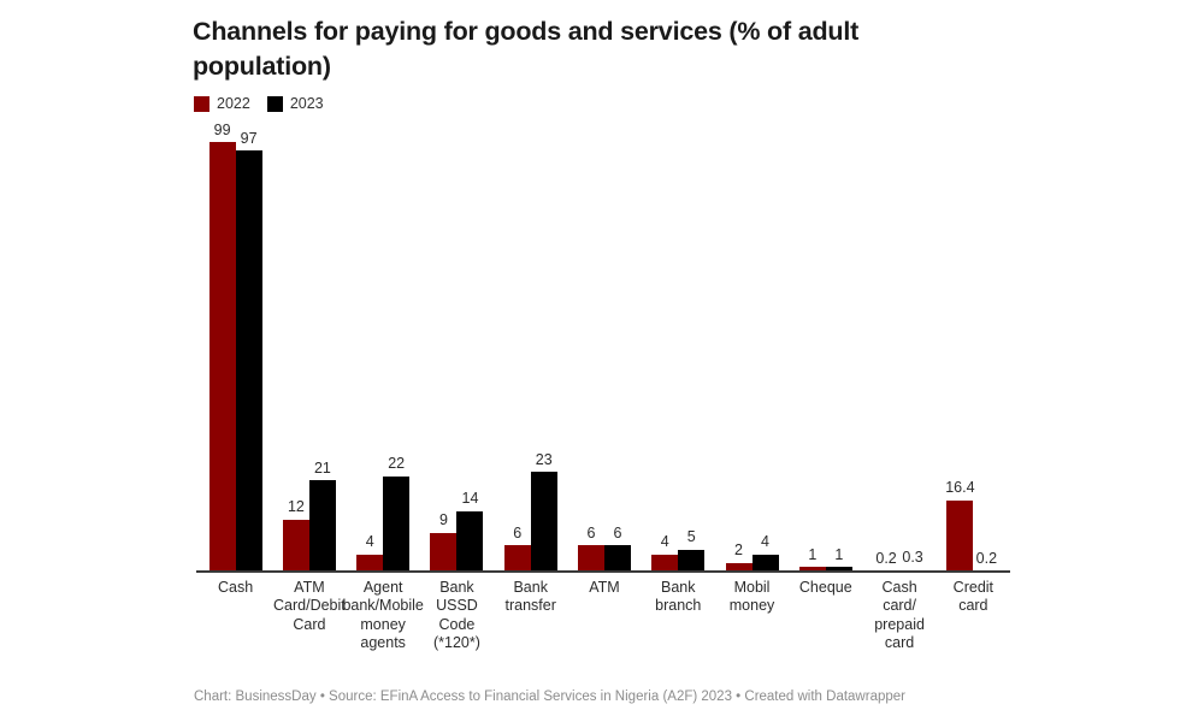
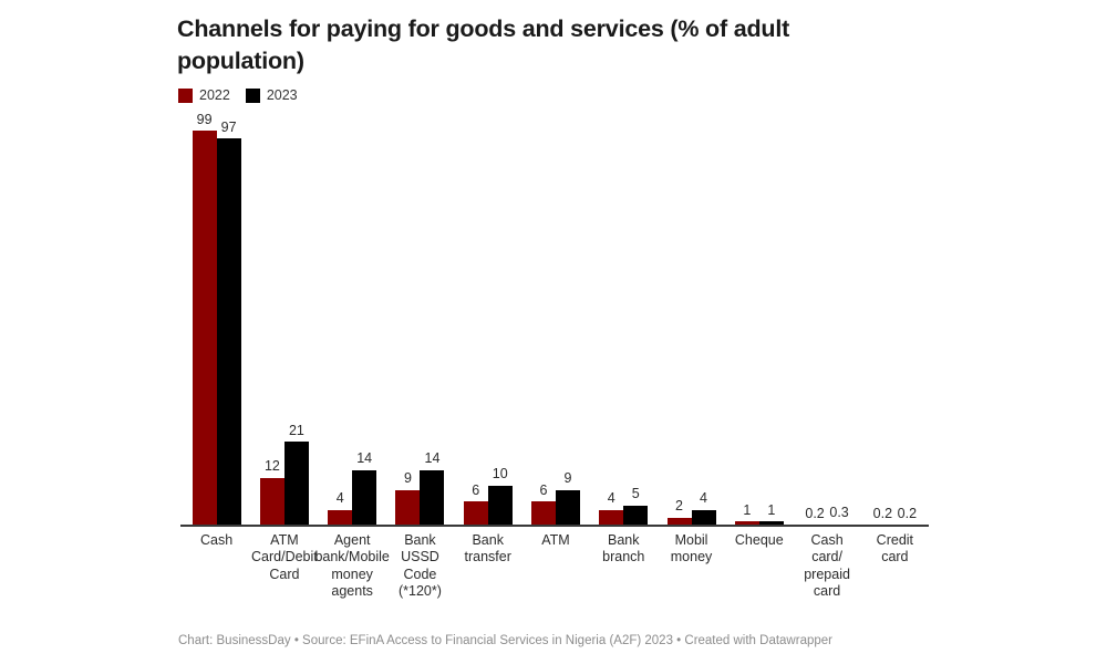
2023/Agent bank/Mobile money agents: 22 -> 14
2023/Bank transfer: 23 -> 10
2023/ATM: 6 -> 9
2022/Credit card: 16.4 -> 0.2
